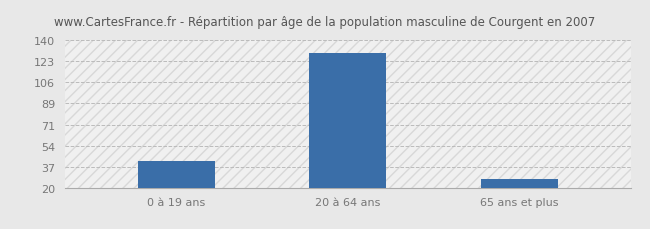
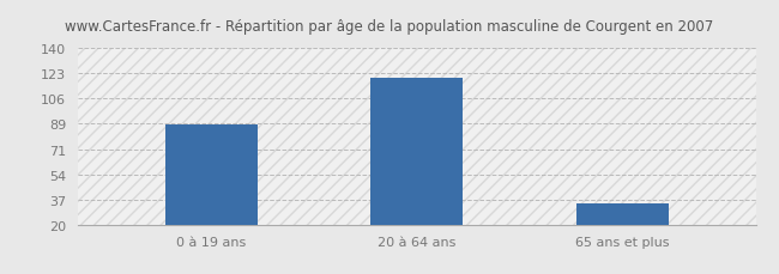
0 à 19 ans: 42 -> 88
20 à 64 ans: 130 -> 120
65 ans et plus: 27 -> 34
